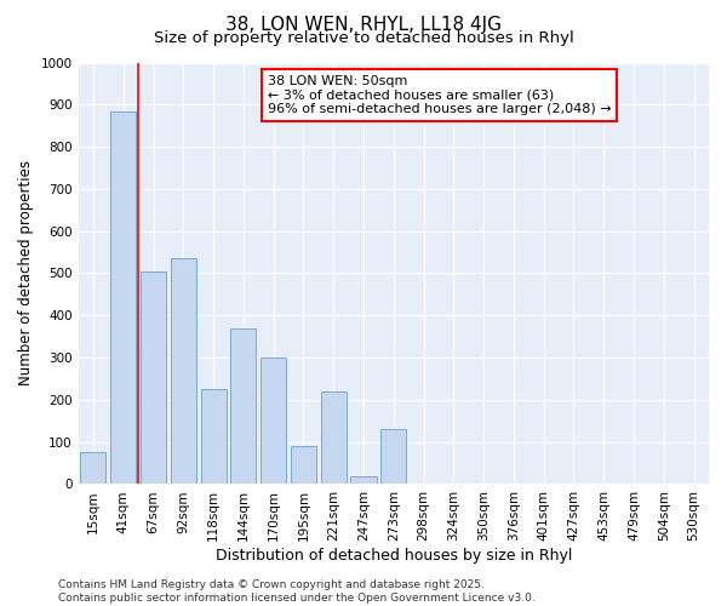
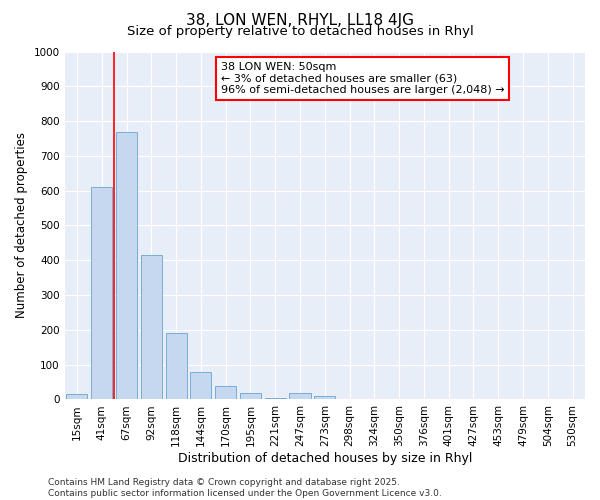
15sqm: 75 -> 15
41sqm: 885 -> 610
67sqm: 505 -> 770
92sqm: 535 -> 415
118sqm: 225 -> 190
144sqm: 370 -> 78
170sqm: 300 -> 40
195sqm: 90 -> 18
221sqm: 220 -> 5
273sqm: 130 -> 10
